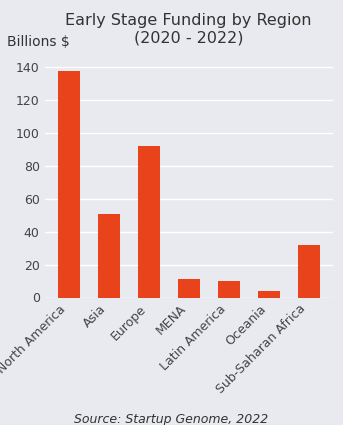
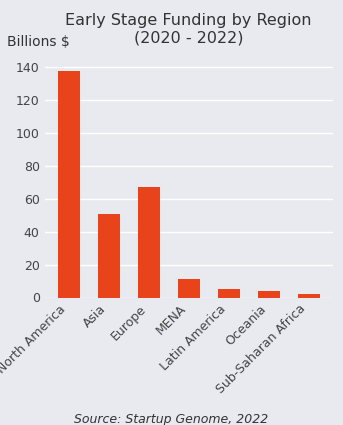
Europe: 92 -> 67
Latin America: 10 -> 5
Sub-Saharan Africa: 32 -> 2
